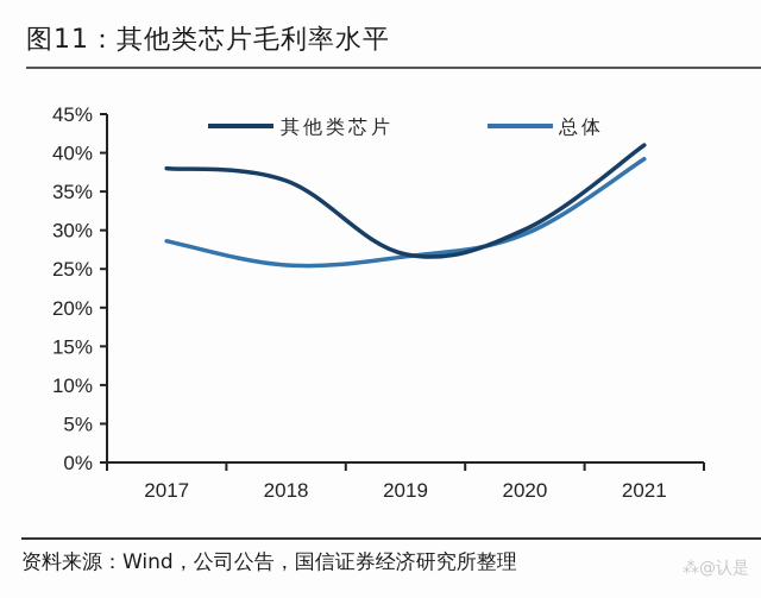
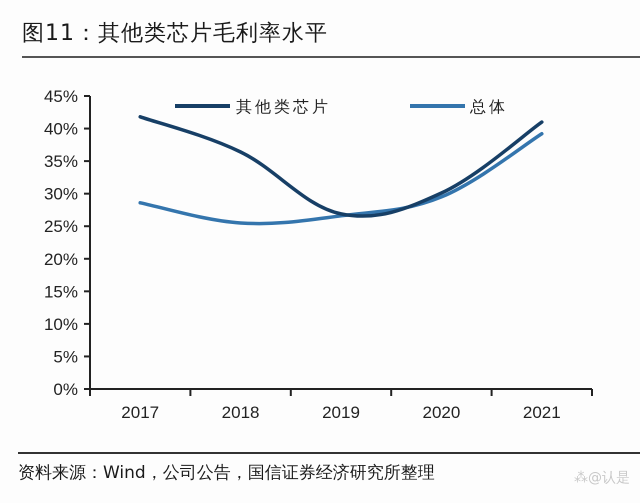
其他类芯片/2017: 38% -> 42%
